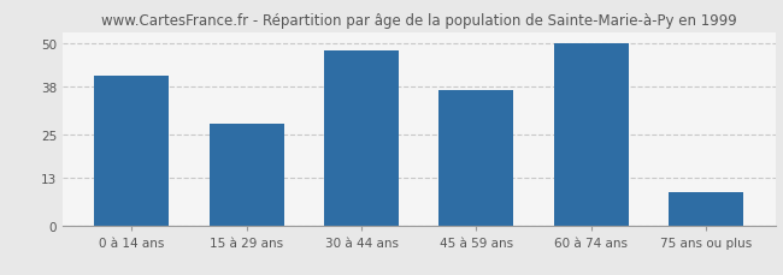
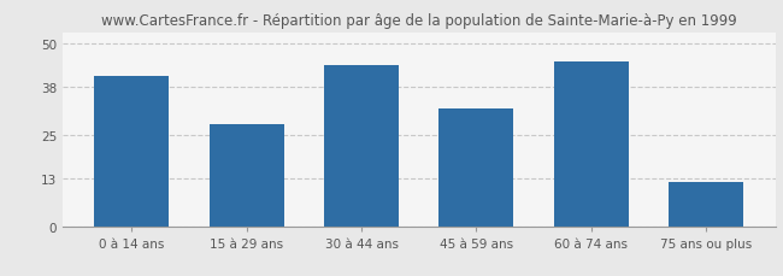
30 à 44 ans: 48 -> 44
45 à 59 ans: 37 -> 32
60 à 74 ans: 50 -> 45
75 ans ou plus: 9 -> 12
